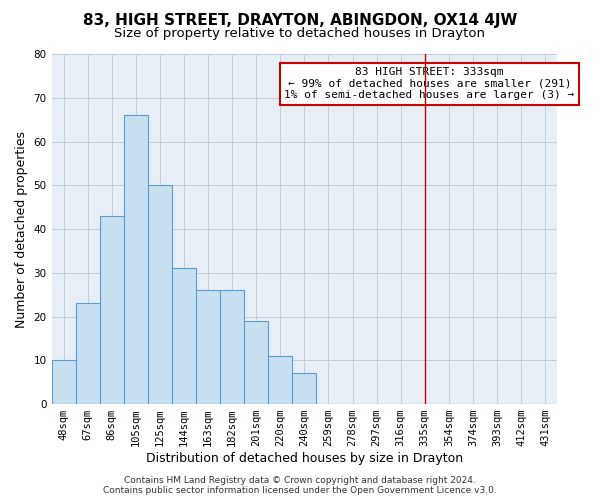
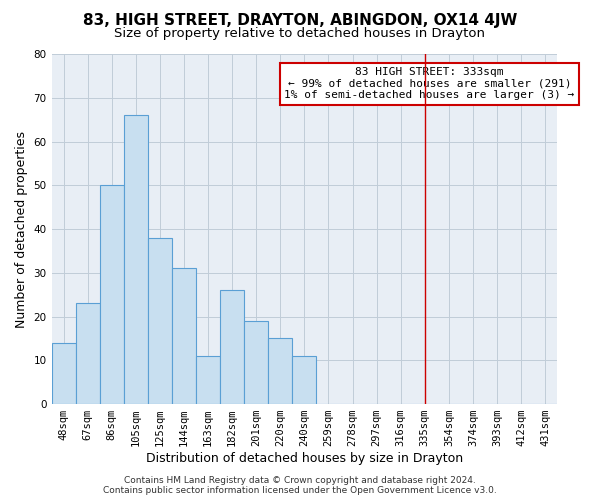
48sqm: 10 -> 14
86sqm: 43 -> 50
125sqm: 50 -> 38
163sqm: 26 -> 11
220sqm: 11 -> 15
240sqm: 7 -> 11
